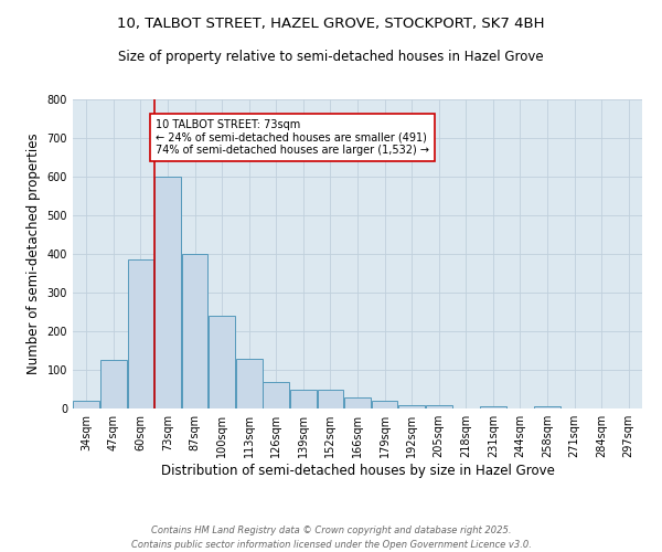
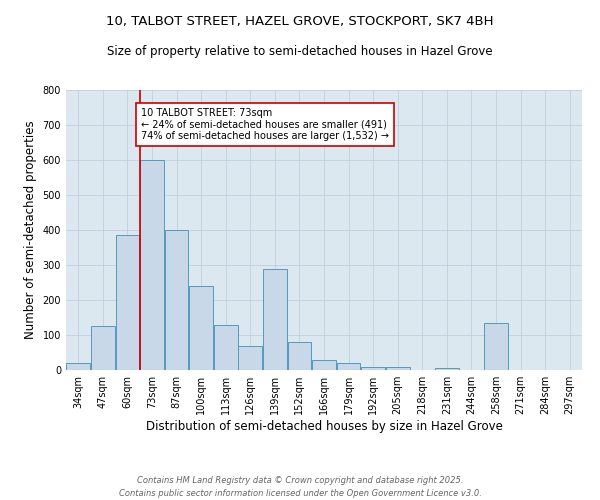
139sqm: 50 -> 290
152sqm: 50 -> 80
258sqm: 5 -> 135
